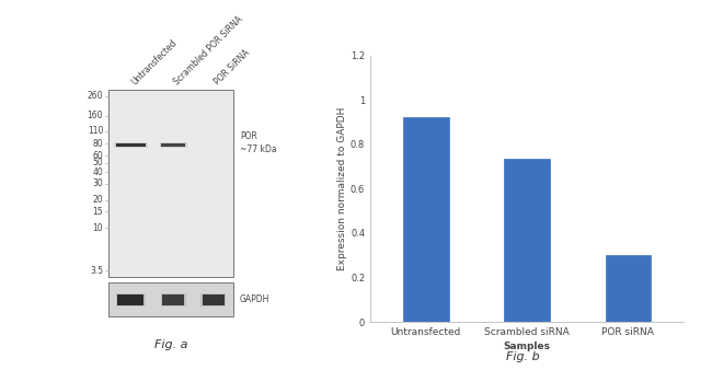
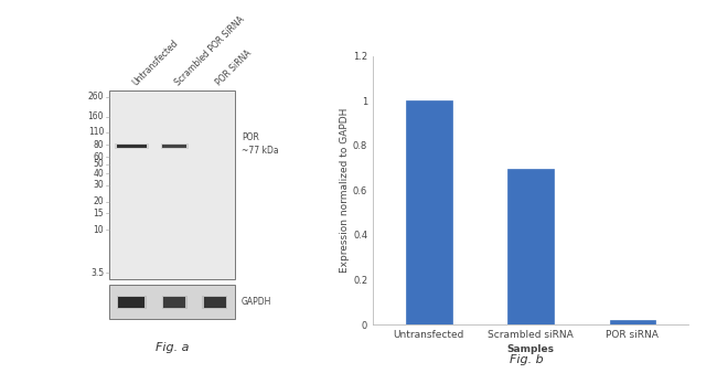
Untransfected: 0.920 -> 1.000
Scrambled siRNA: 0.735 -> 0.695
POR siRNA: 0.300 -> 0.018
